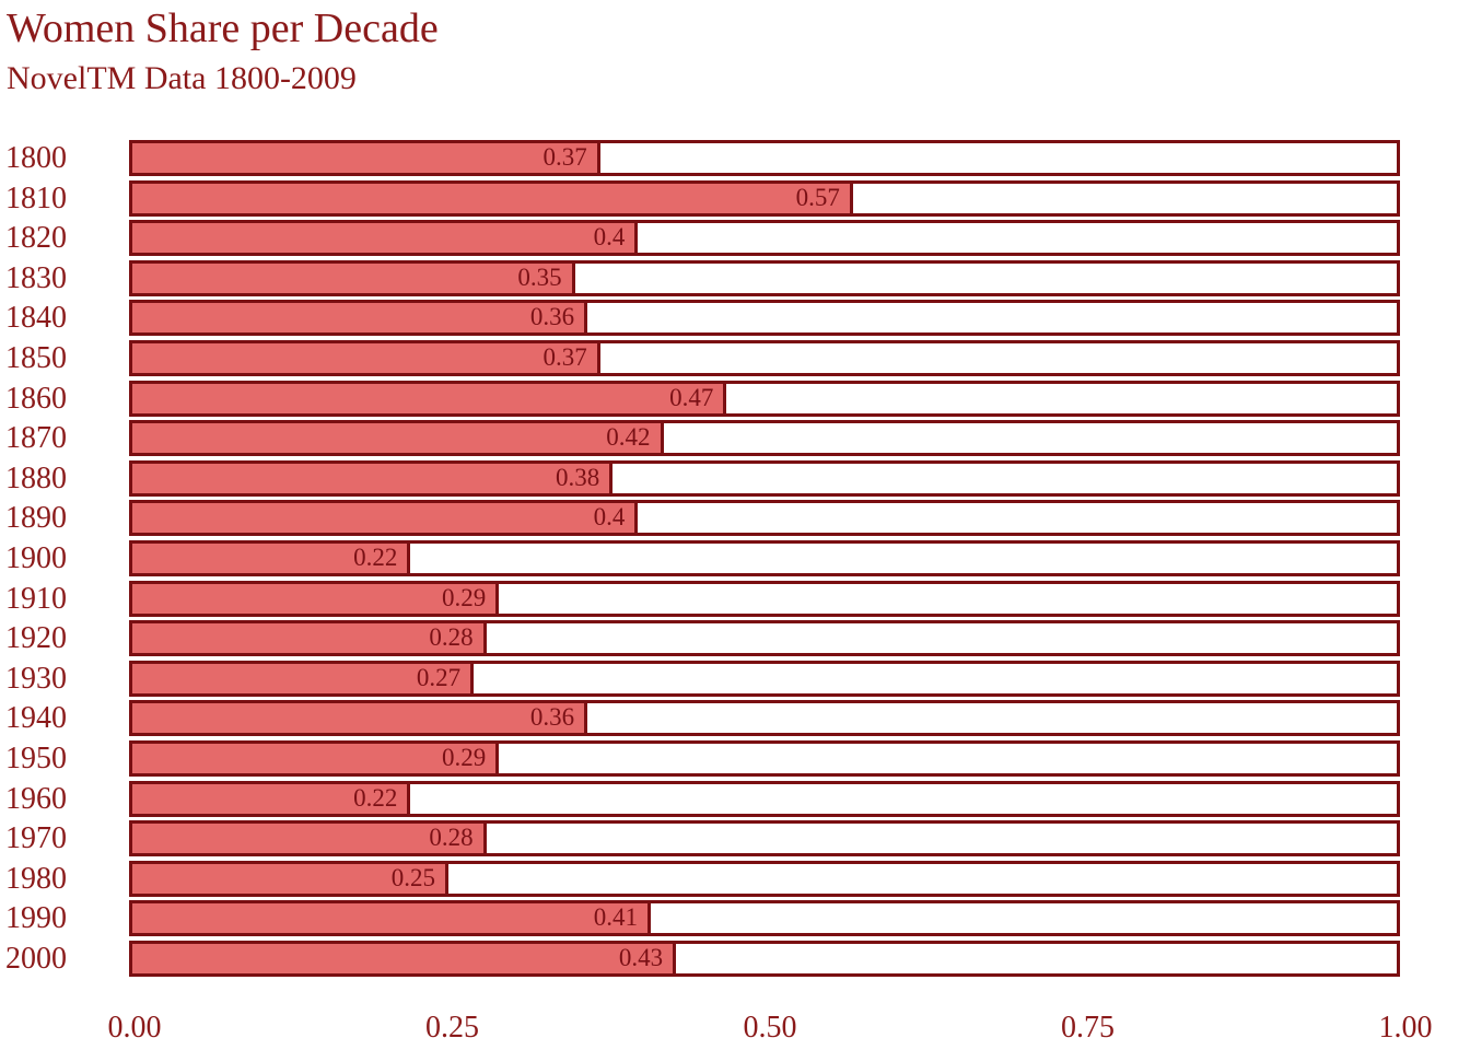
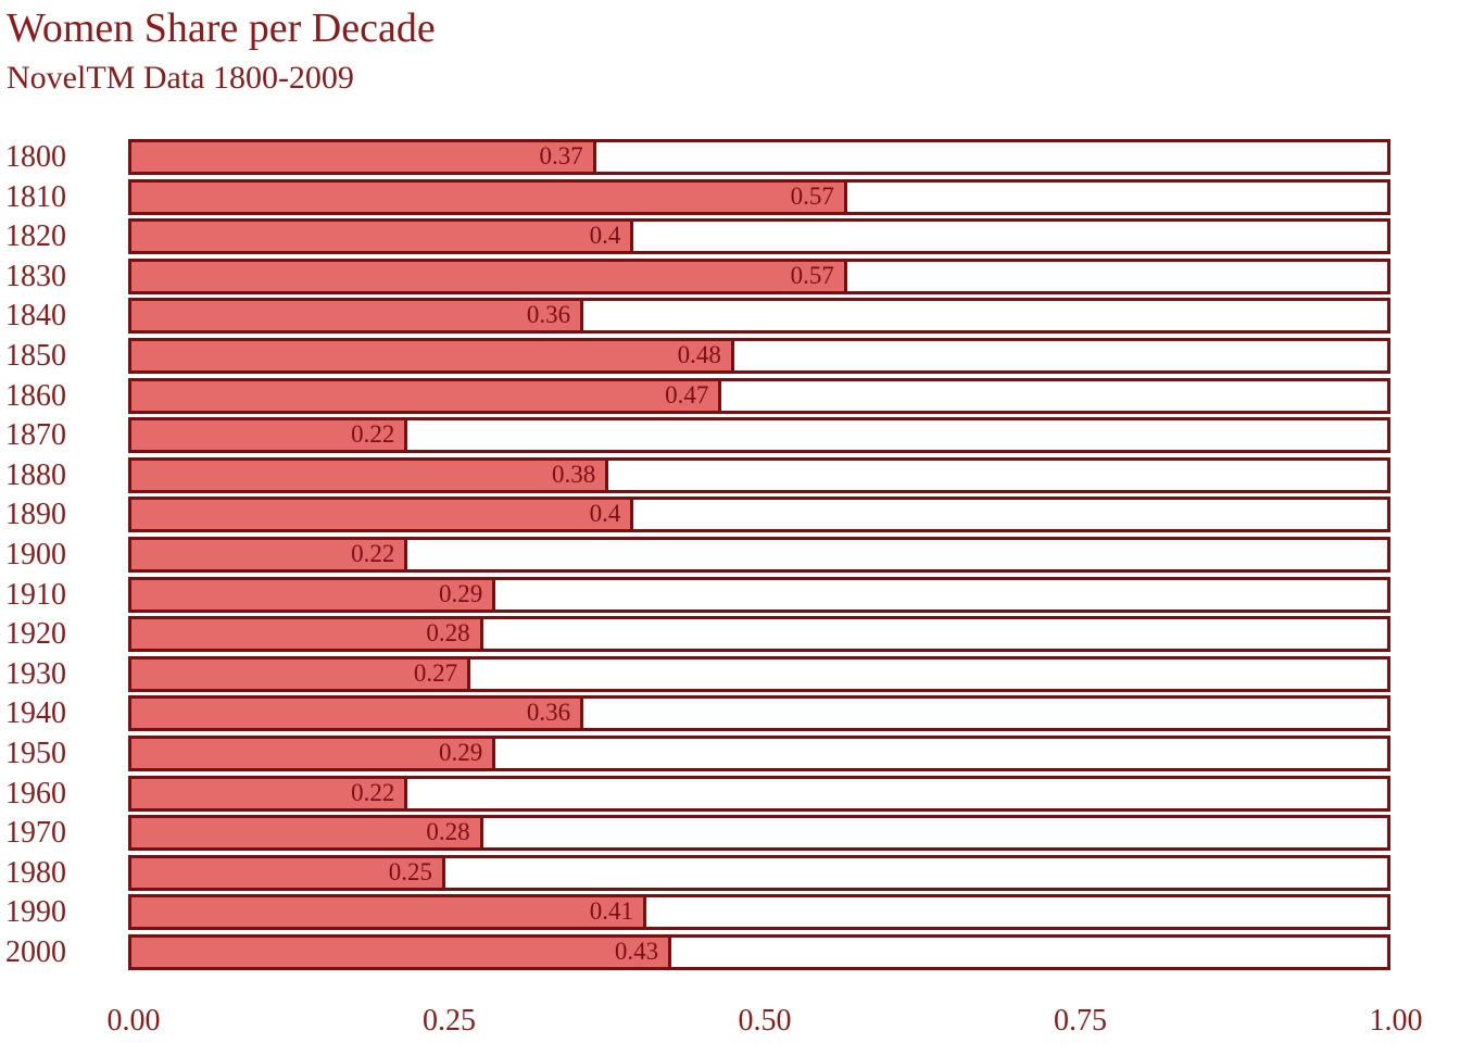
1830: 0.35 -> 0.57
1850: 0.37 -> 0.48
1870: 0.42 -> 0.22
